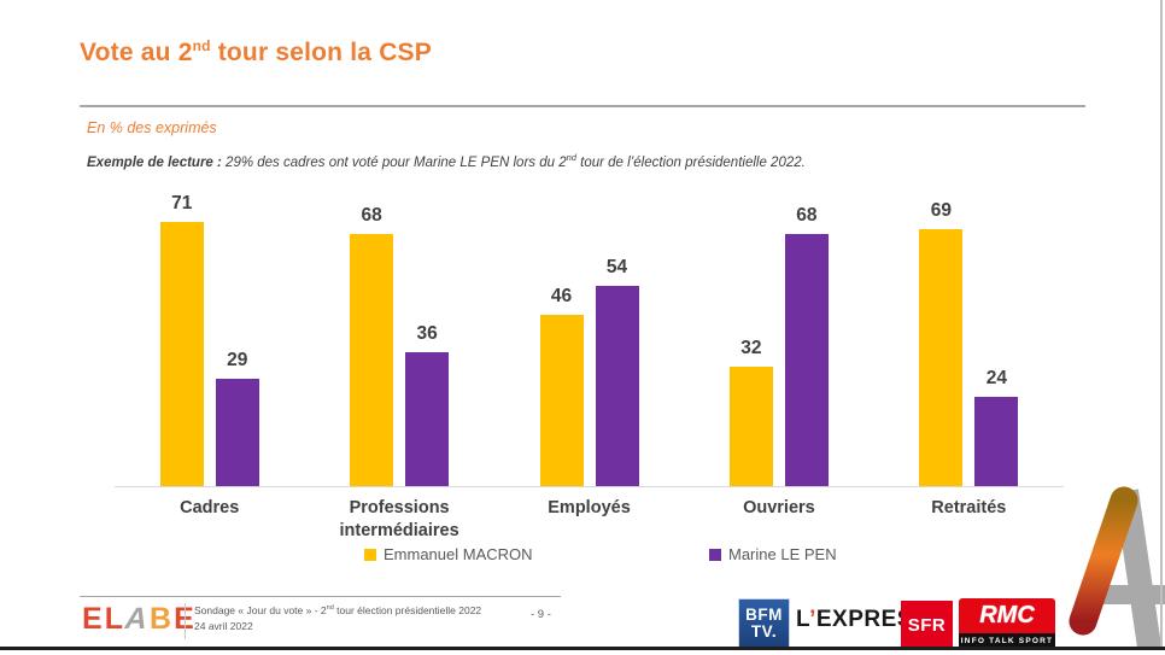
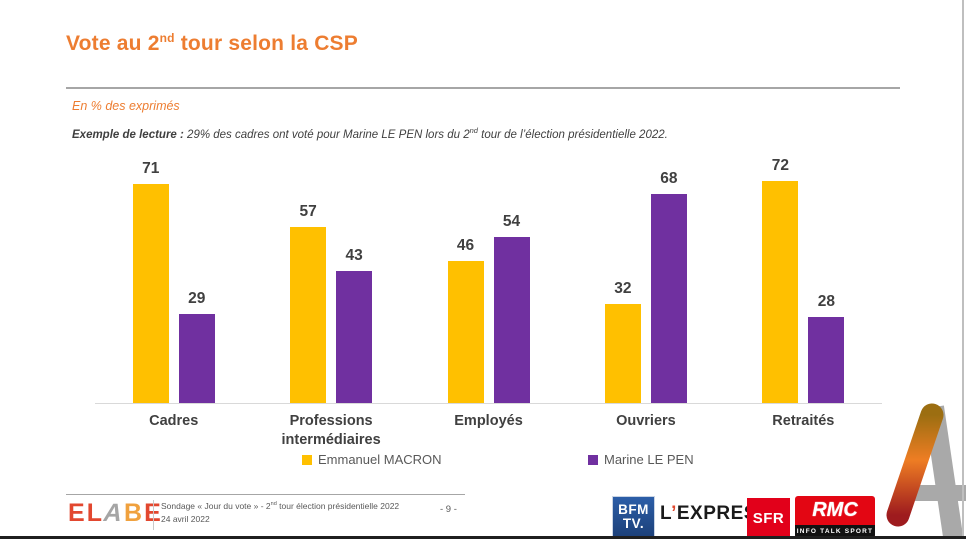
Emmanuel MACRON/Professions intermédiaires: 68 -> 57
Marine LE PEN/Professions intermédiaires: 36 -> 43
Emmanuel MACRON/Retraités: 69 -> 72
Marine LE PEN/Retraités: 24 -> 28
